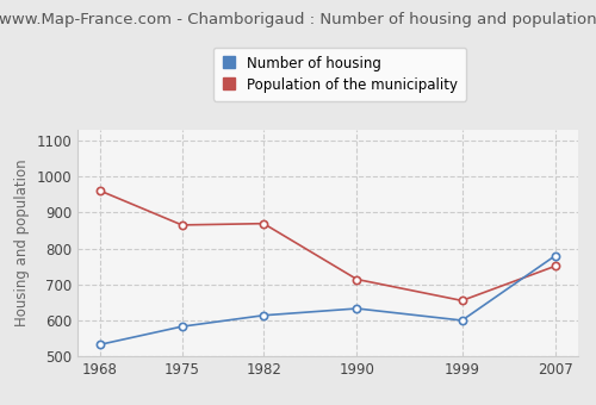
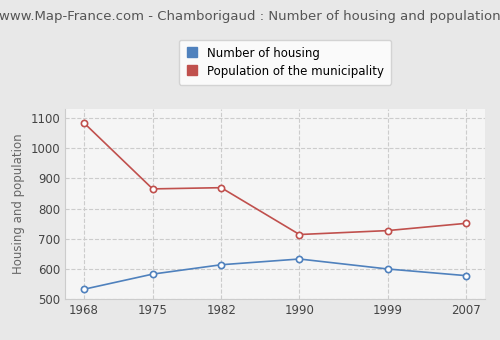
Population of the municipality/1968: 960 -> 1083
Population of the municipality/1999: 655 -> 727
Number of housing/2007: 780 -> 578
